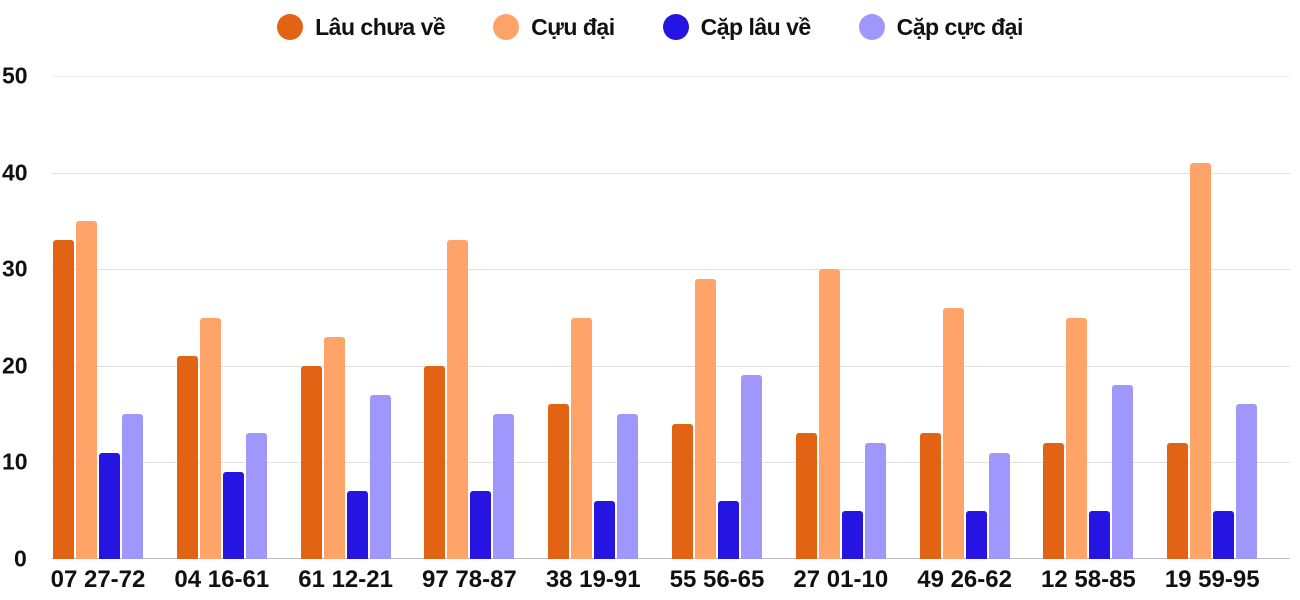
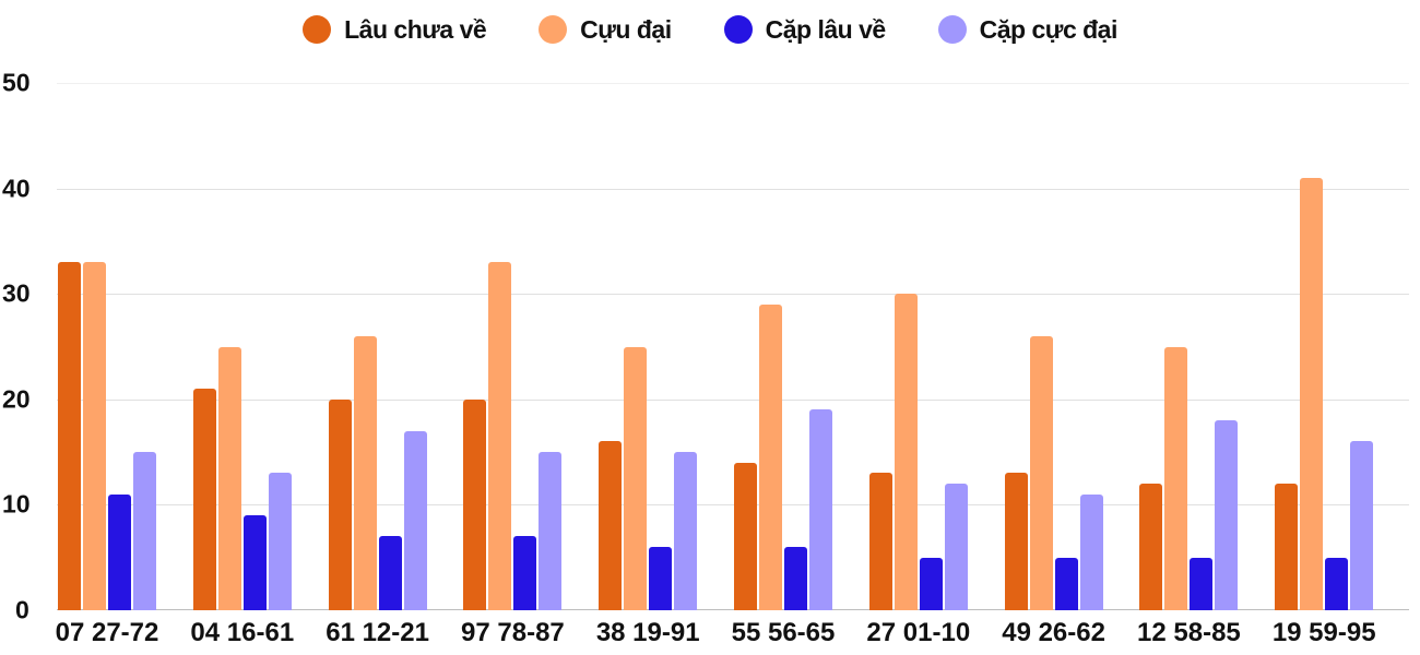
Cựu đại/07 27-72: 35 -> 33
Cựu đại/61 12-21: 23 -> 26
